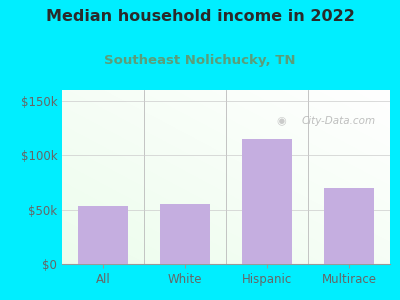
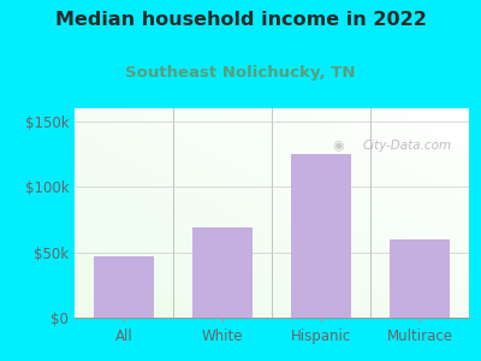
All: $53k -> $47k
White: $55k -> $69k
Hispanic: $115k -> $125k
Multirace: $70k -> $60k
